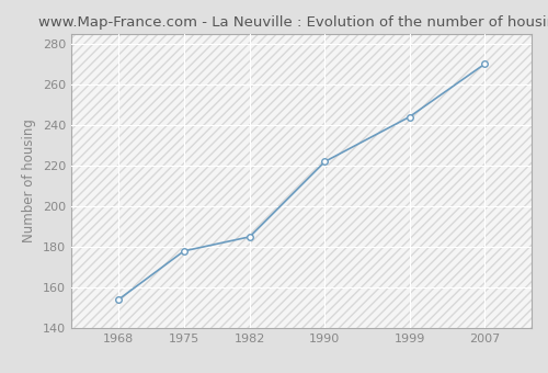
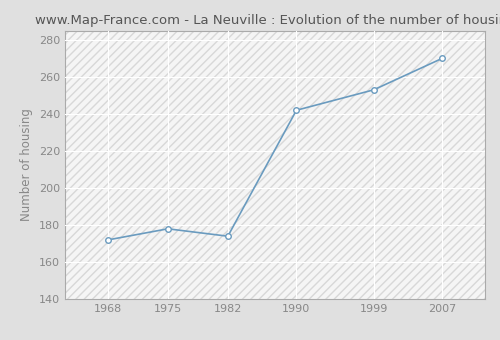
1968: 154 -> 172
1982: 185 -> 174
1990: 222 -> 242
1999: 244 -> 253
